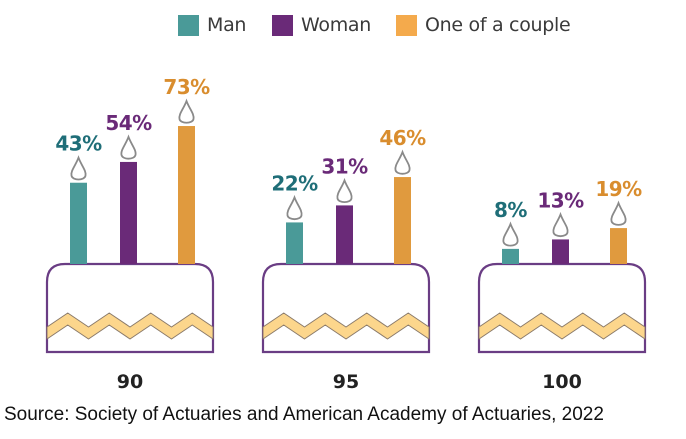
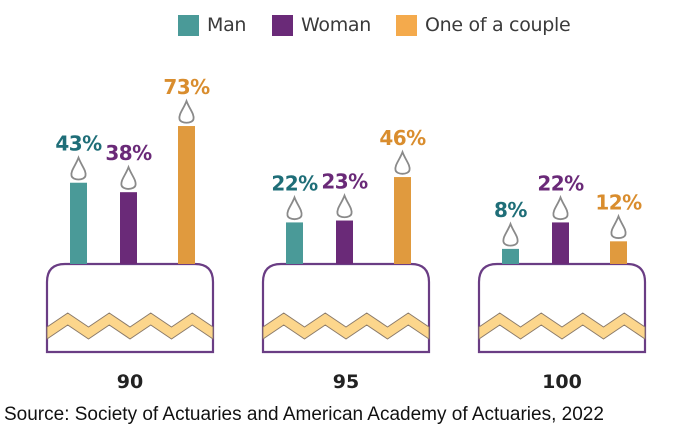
Woman/90: 54% -> 38%
Woman/95: 31% -> 23%
Woman/100: 13% -> 22%
One of a couple/100: 19% -> 12%
